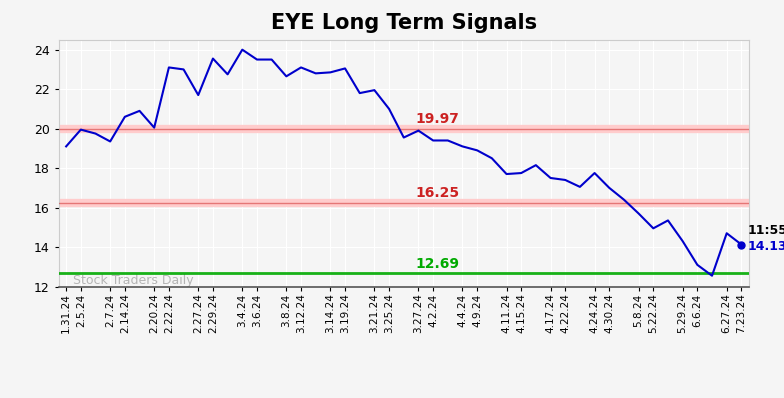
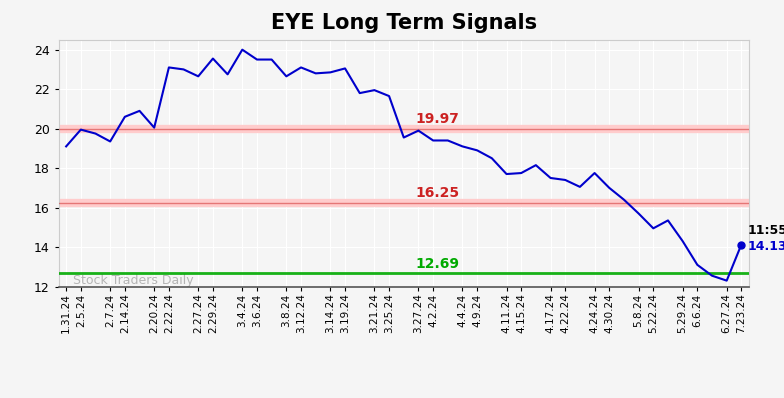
2.27.24: 21.7 -> 22.6
3.25.24: 21.0 -> 21.6
6.27.24: 14.7 -> 12.3
